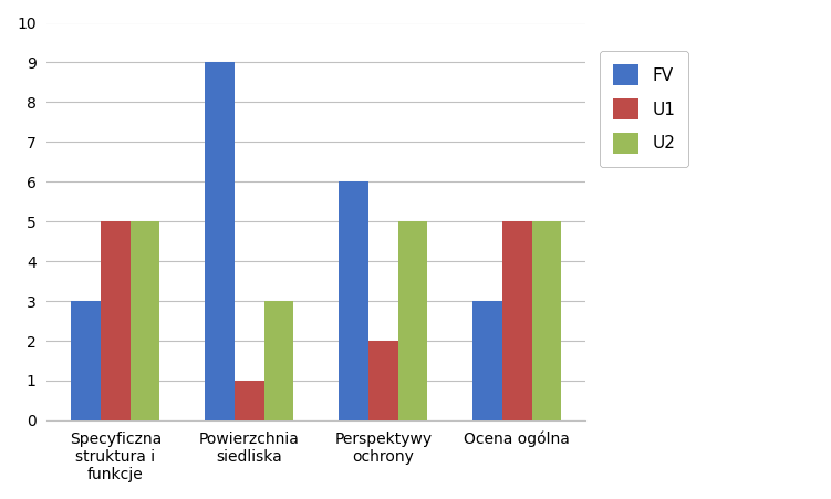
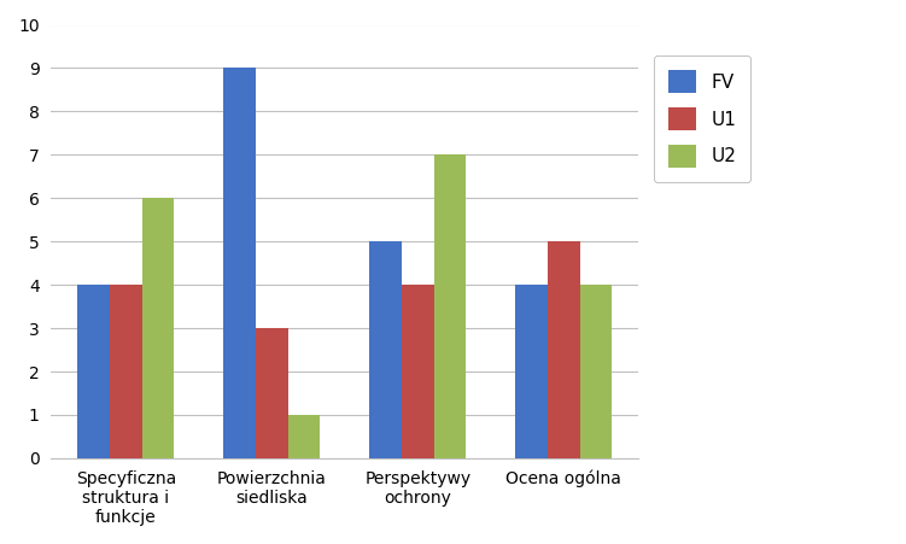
FV/Specyficzna struktura i funkcje: 3 -> 4
U1/Specyficzna struktura i funkcje: 5 -> 4
U2/Specyficzna struktura i funkcje: 5 -> 6
U1/Powierzchnia siedliska: 1 -> 3
U2/Powierzchnia siedliska: 3 -> 1
FV/Perspektywy ochrony: 6 -> 5
U1/Perspektywy ochrony: 2 -> 4
U2/Perspektywy ochrony: 5 -> 7
FV/Ocena ogólna: 3 -> 4
U2/Ocena ogólna: 5 -> 4
